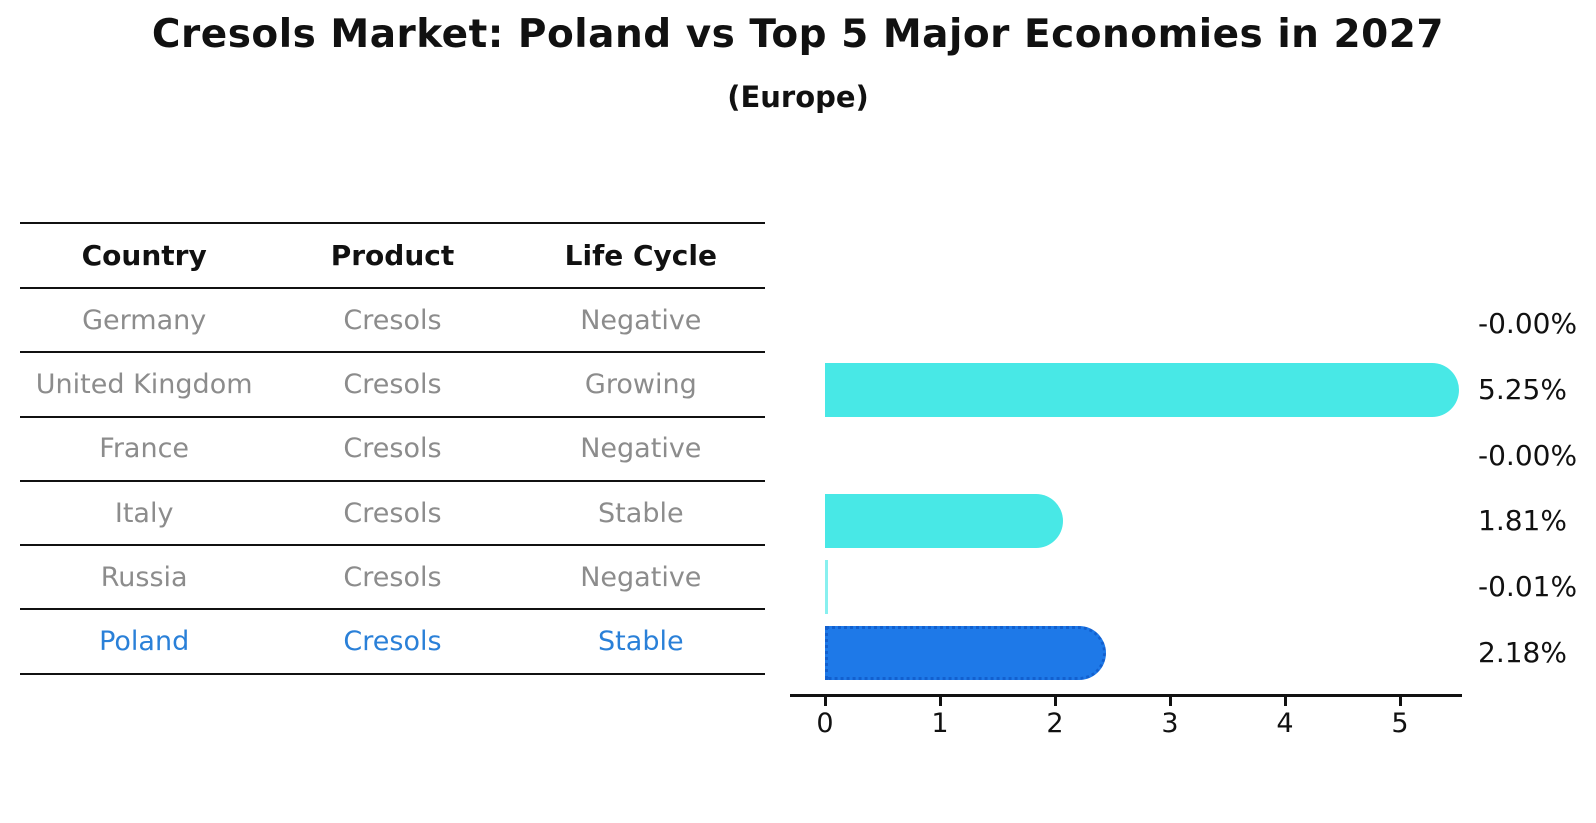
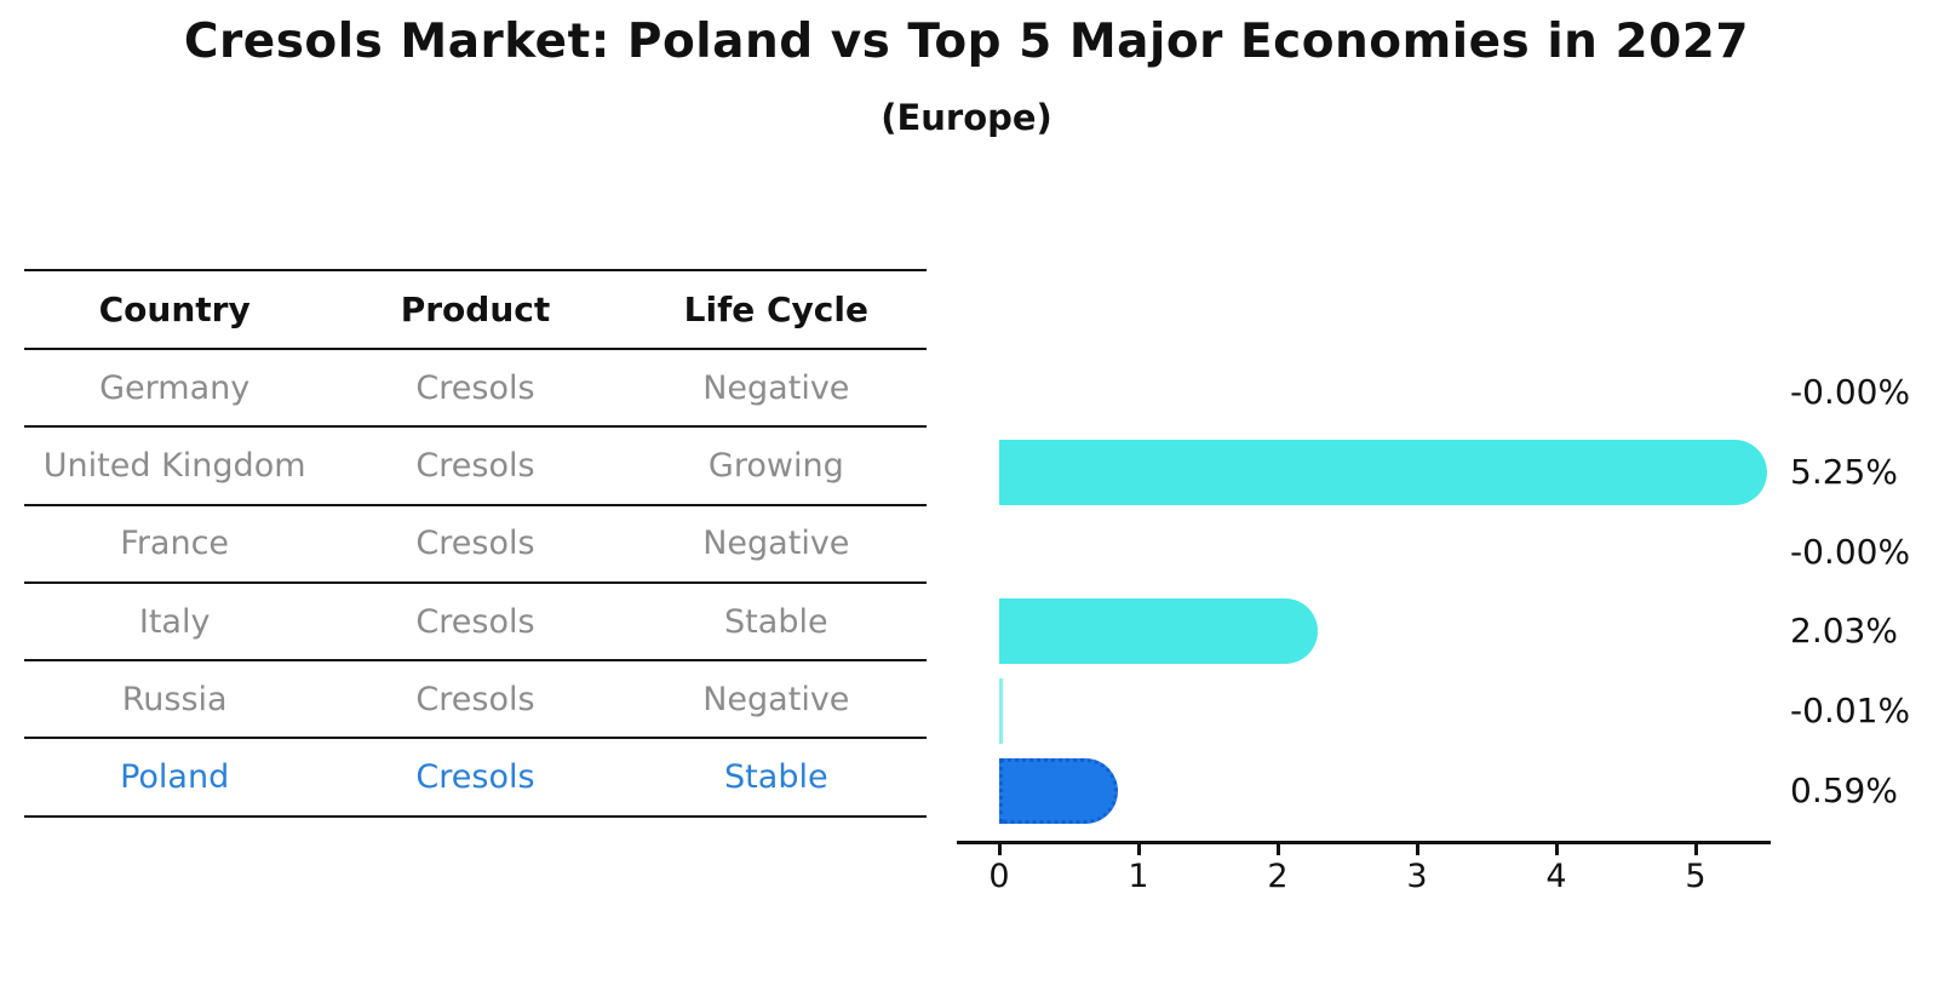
Italy: 1.81% -> 2.03%
Poland: 2.18% -> 0.59%
